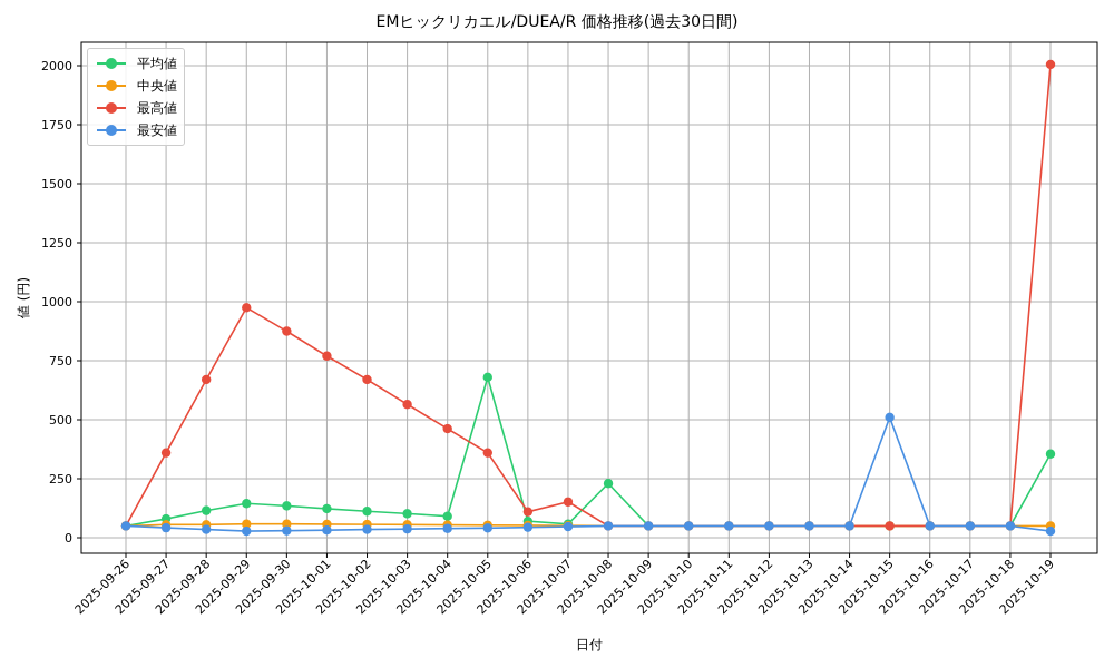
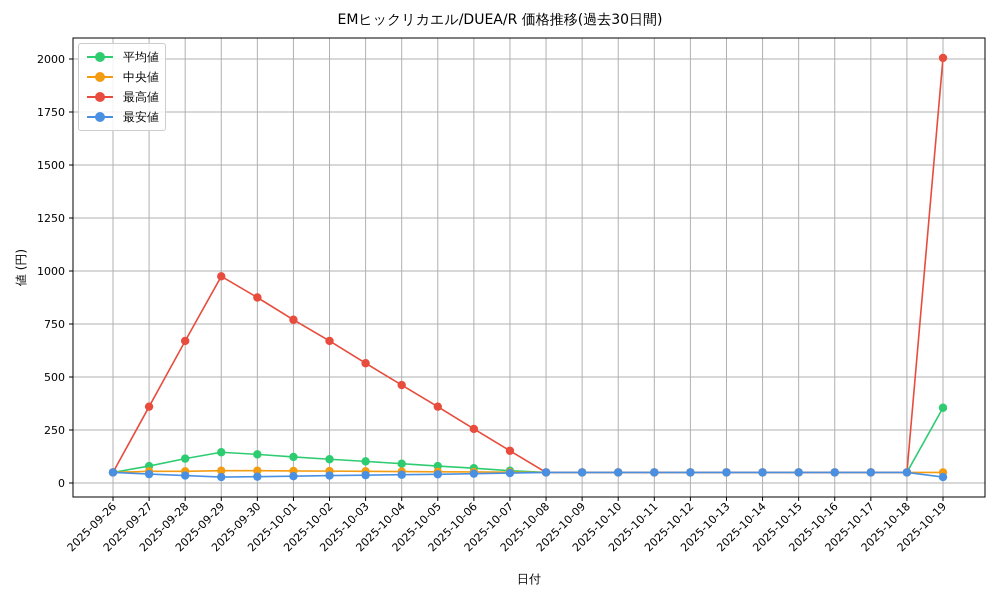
平均値/2025-10-05: 680 -> 80
最高値/2025-10-06: 110 -> 260
平均値/2025-10-08: 230 -> 50
最安値/2025-10-15: 510 -> 50
